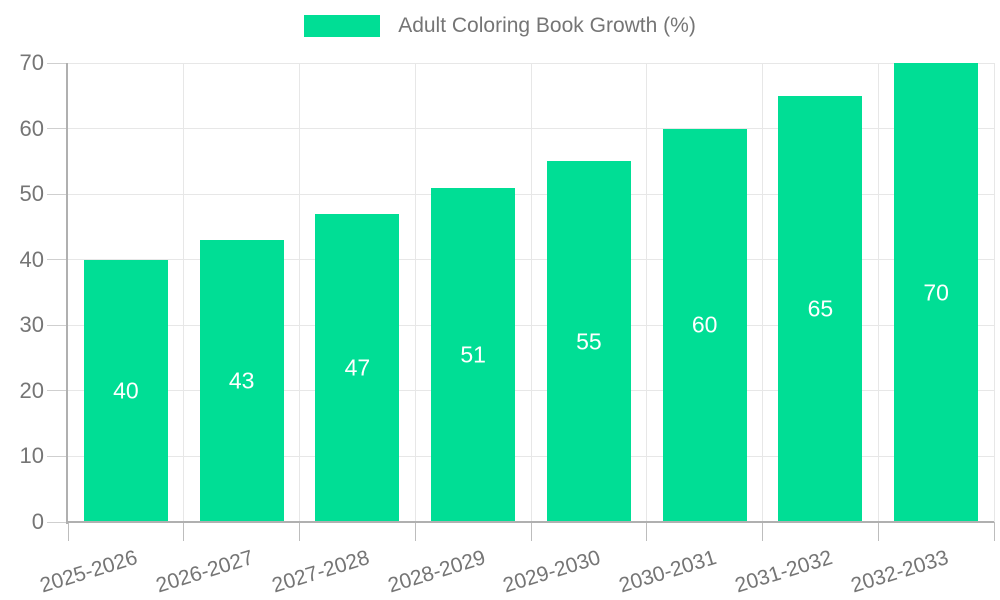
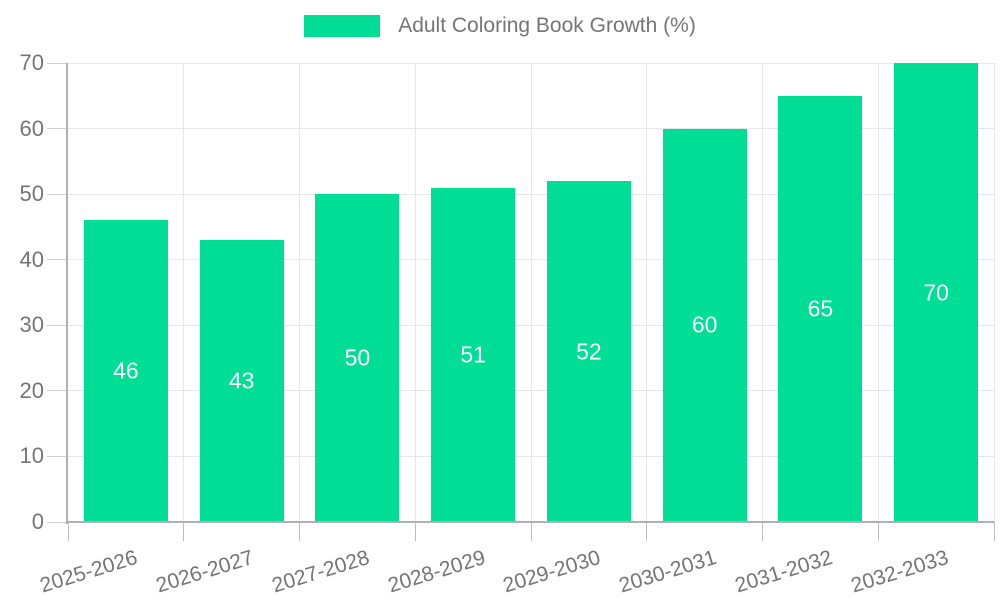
2025-2026: 40 -> 46
2027-2028: 47 -> 50
2029-2030: 55 -> 52
